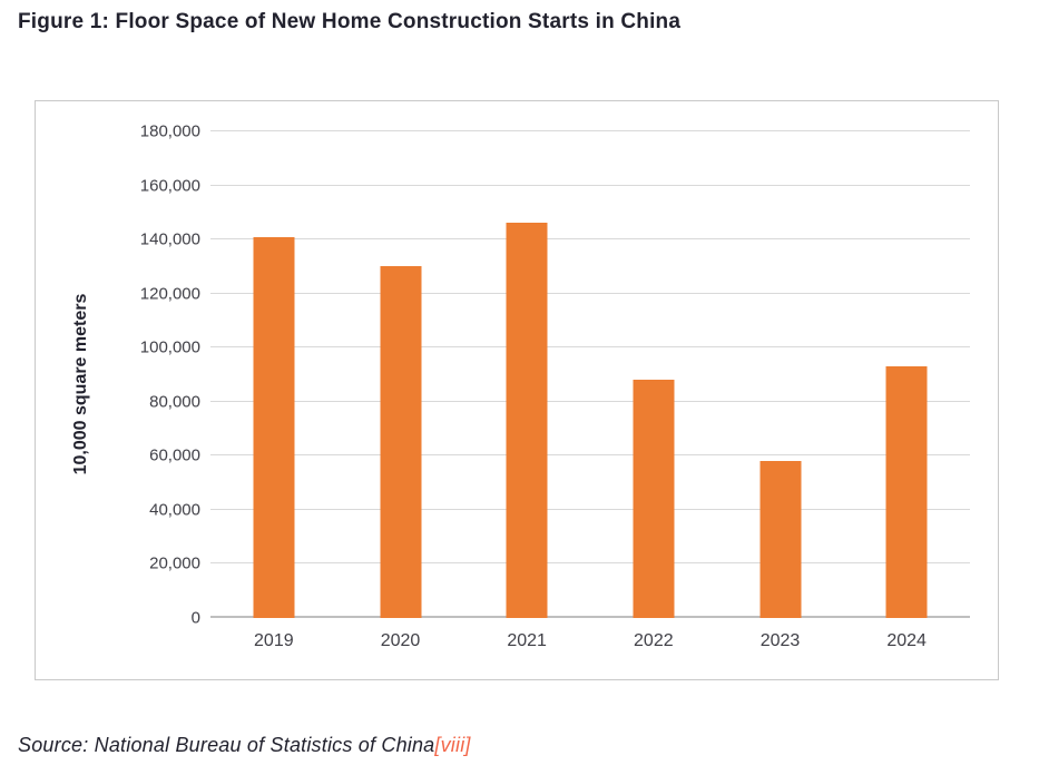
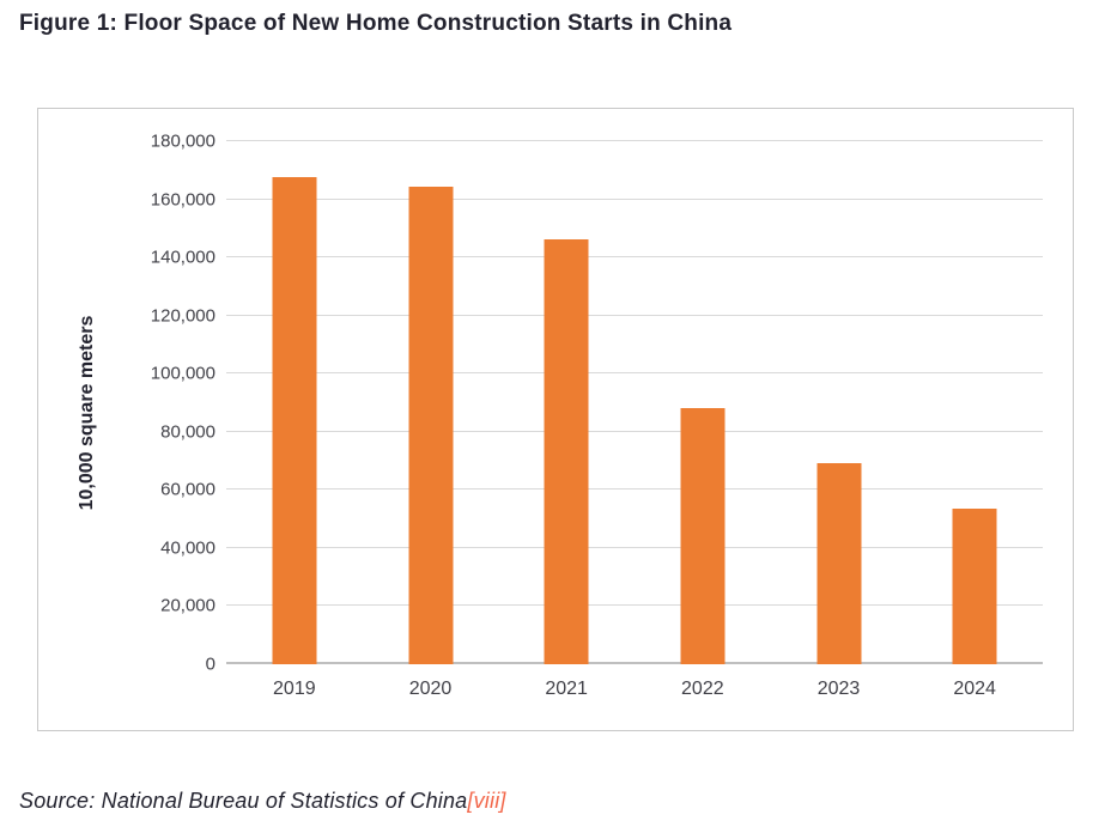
2019: 141000 -> 168000
2020: 130000 -> 164000
2023: 58000 -> 69000
2024: 93000 -> 54000
